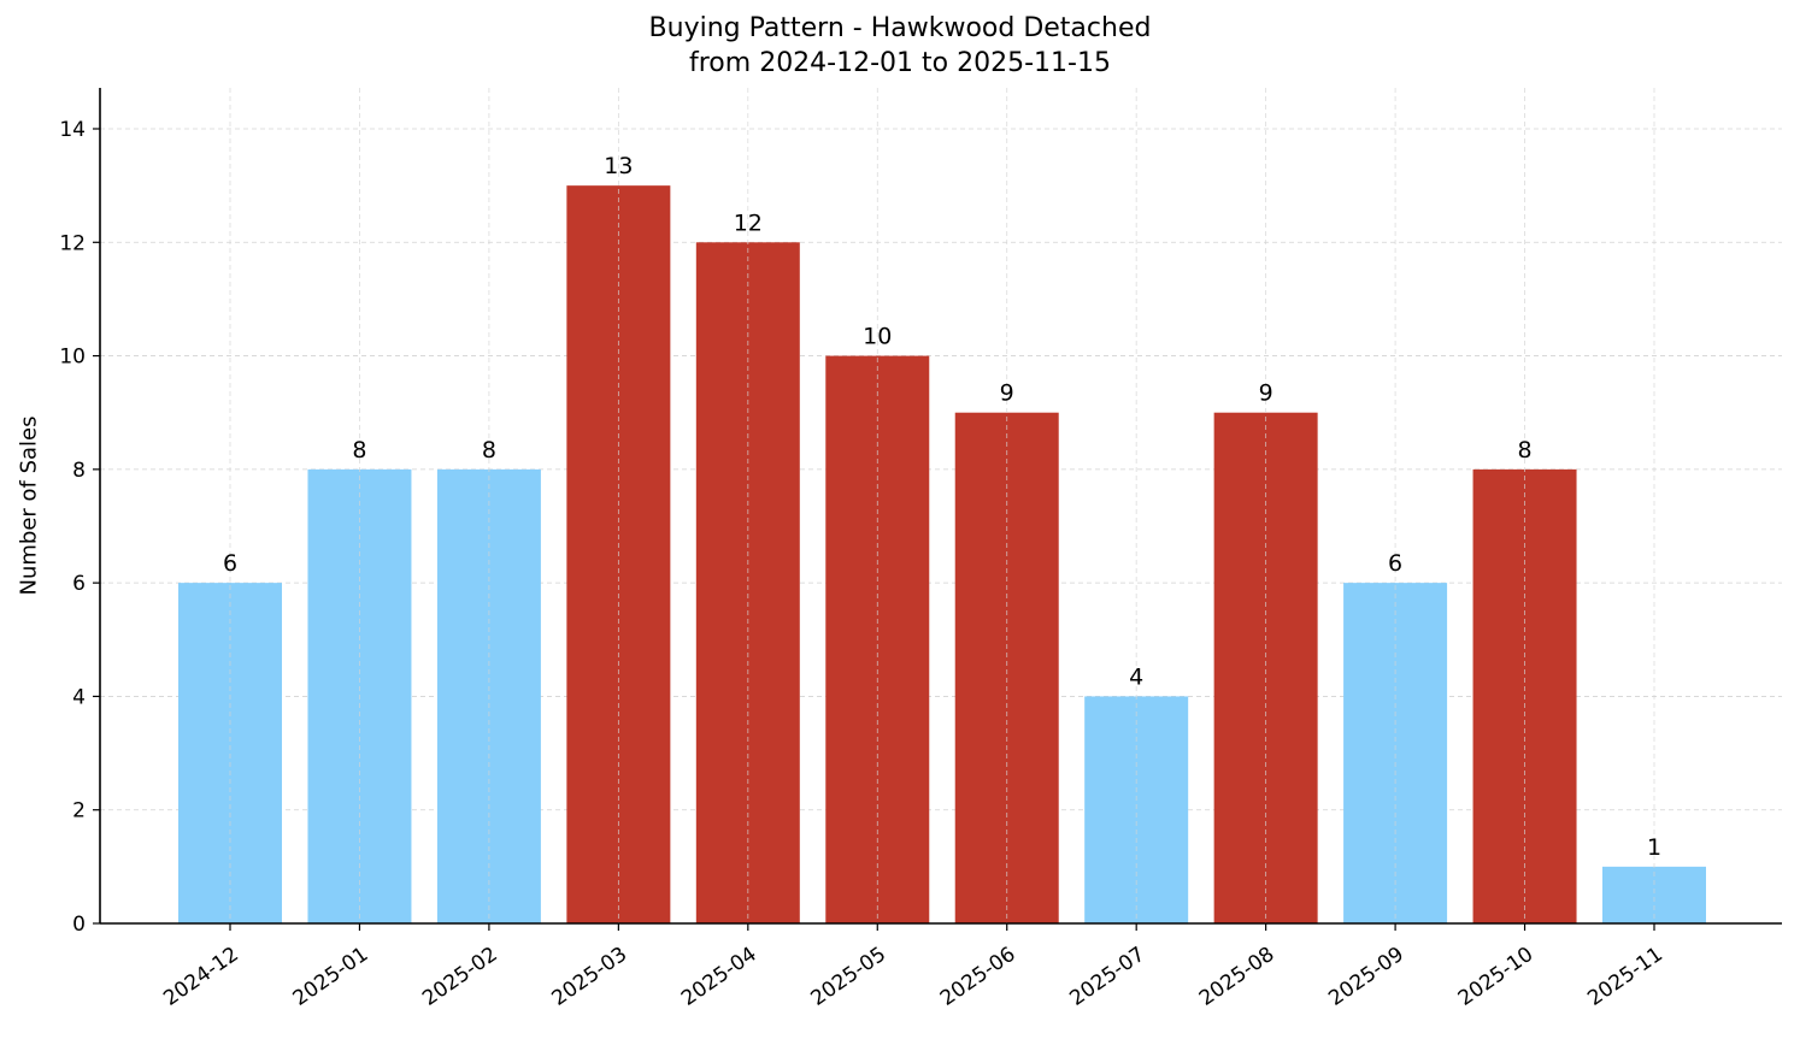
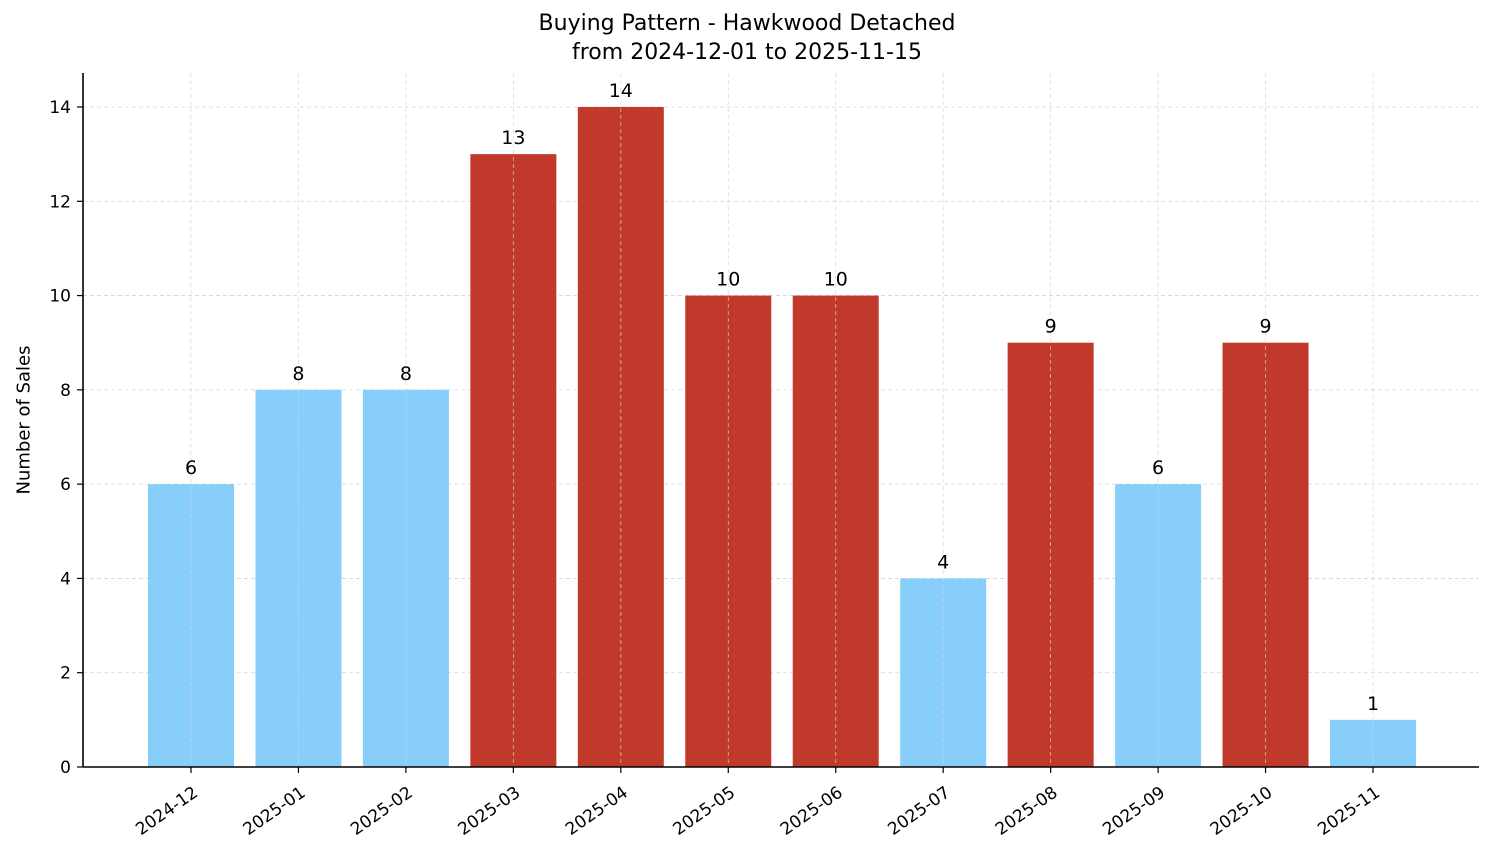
2025-04: 12 -> 14
2025-06: 9 -> 10
2025-10: 8 -> 9
